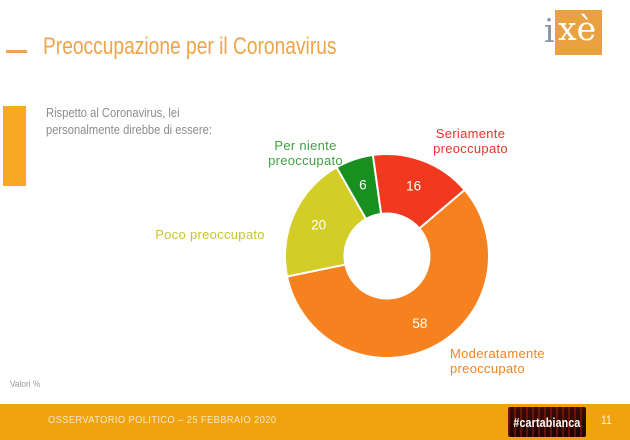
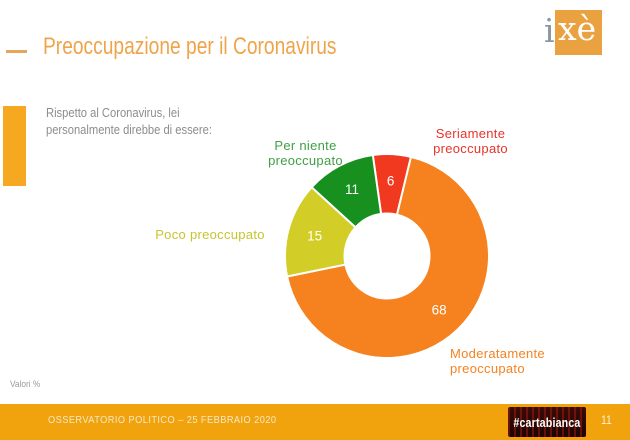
Seriamente preoccupato: 16 -> 6
Moderatamente preoccupato: 58 -> 68
Poco preoccupato: 20 -> 15
Per niente preoccupato: 6 -> 11
